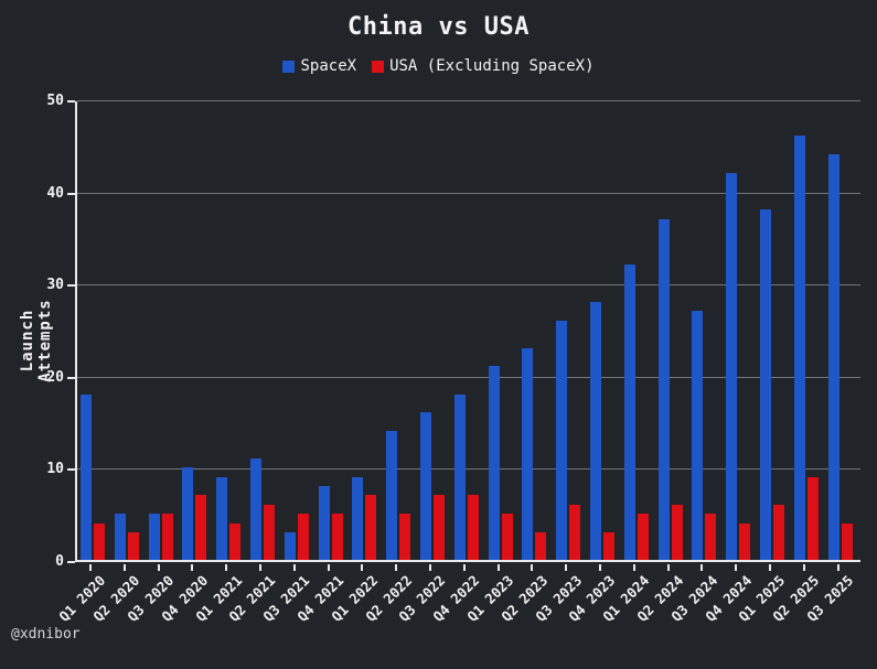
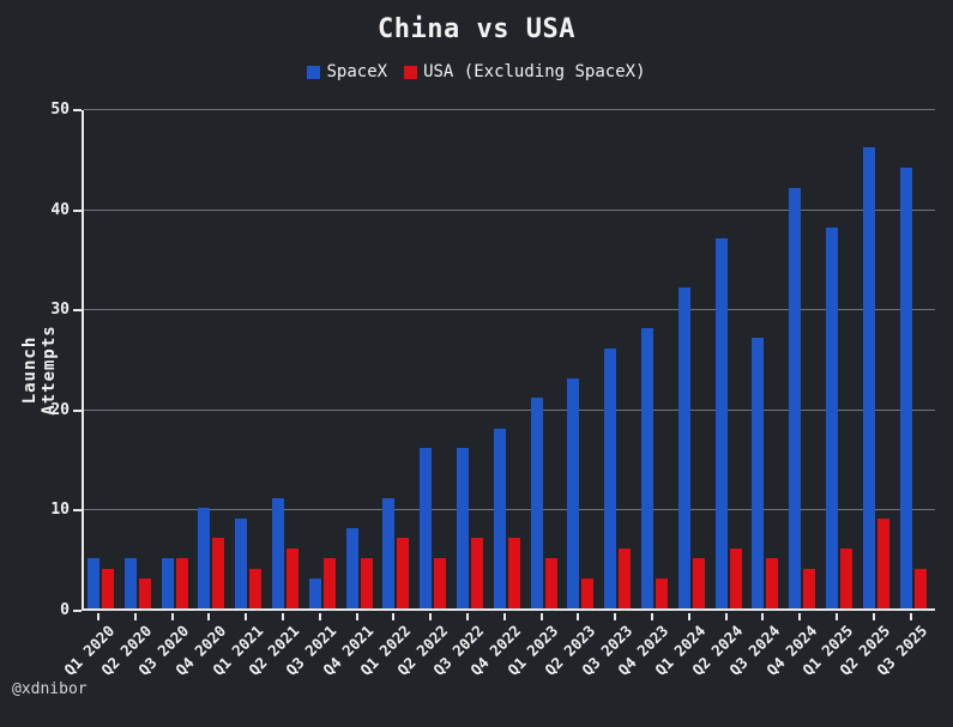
SpaceX/Q1 2020: 18 -> 5
SpaceX/Q1 2022: 9 -> 11
SpaceX/Q2 2022: 14 -> 16
